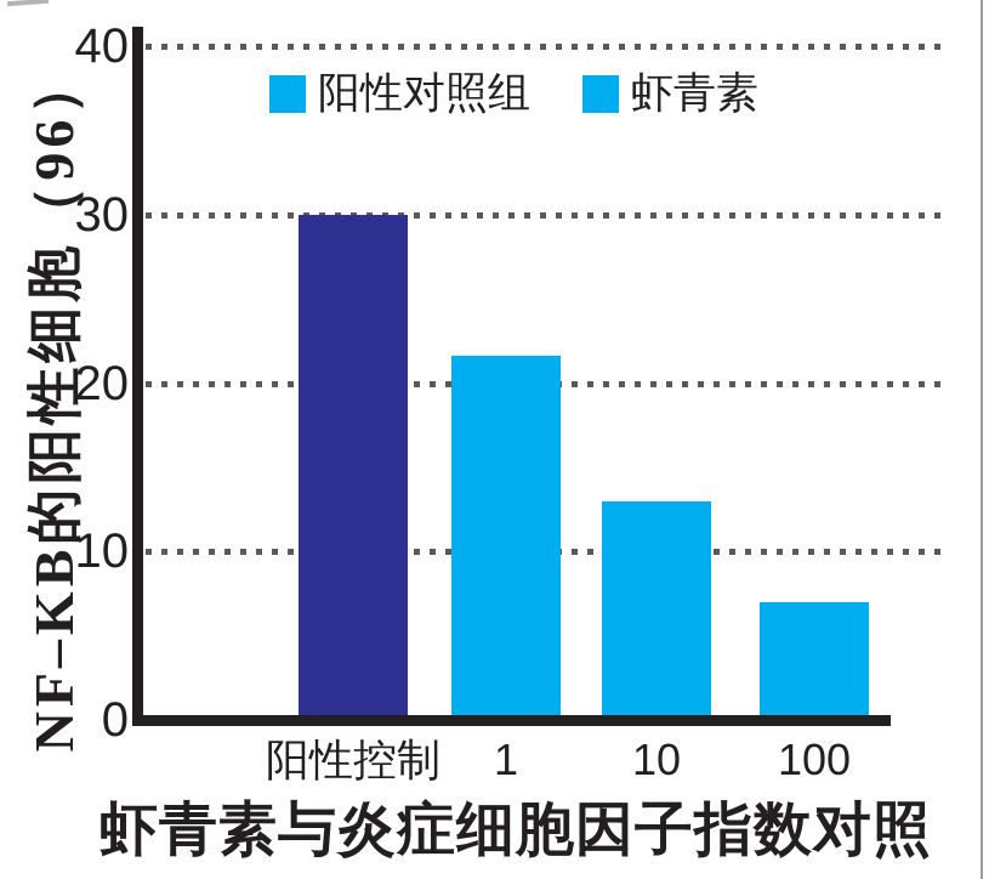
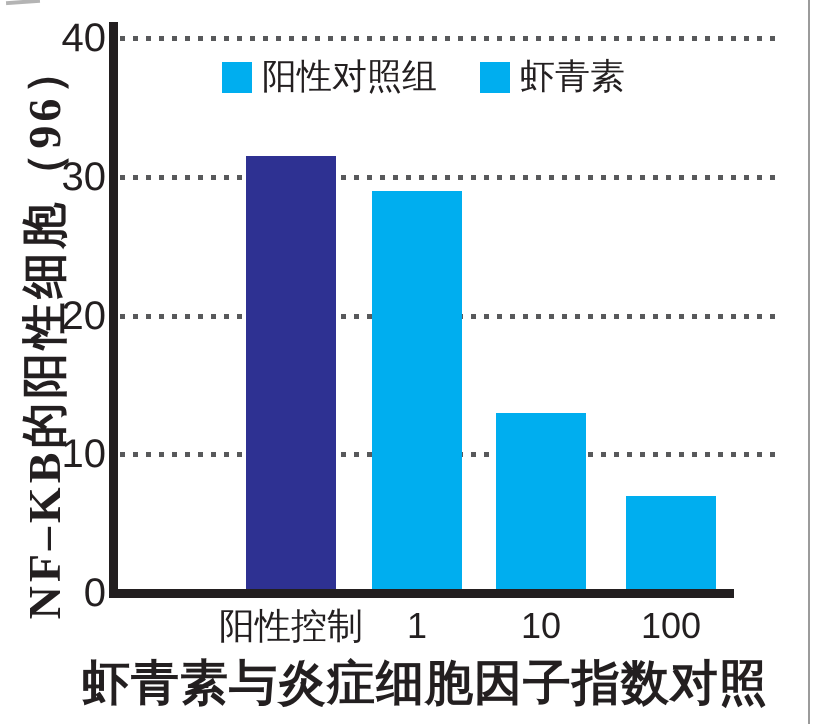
阳性控制: 30.0 -> 31.5
1: 21.6 -> 29.0
